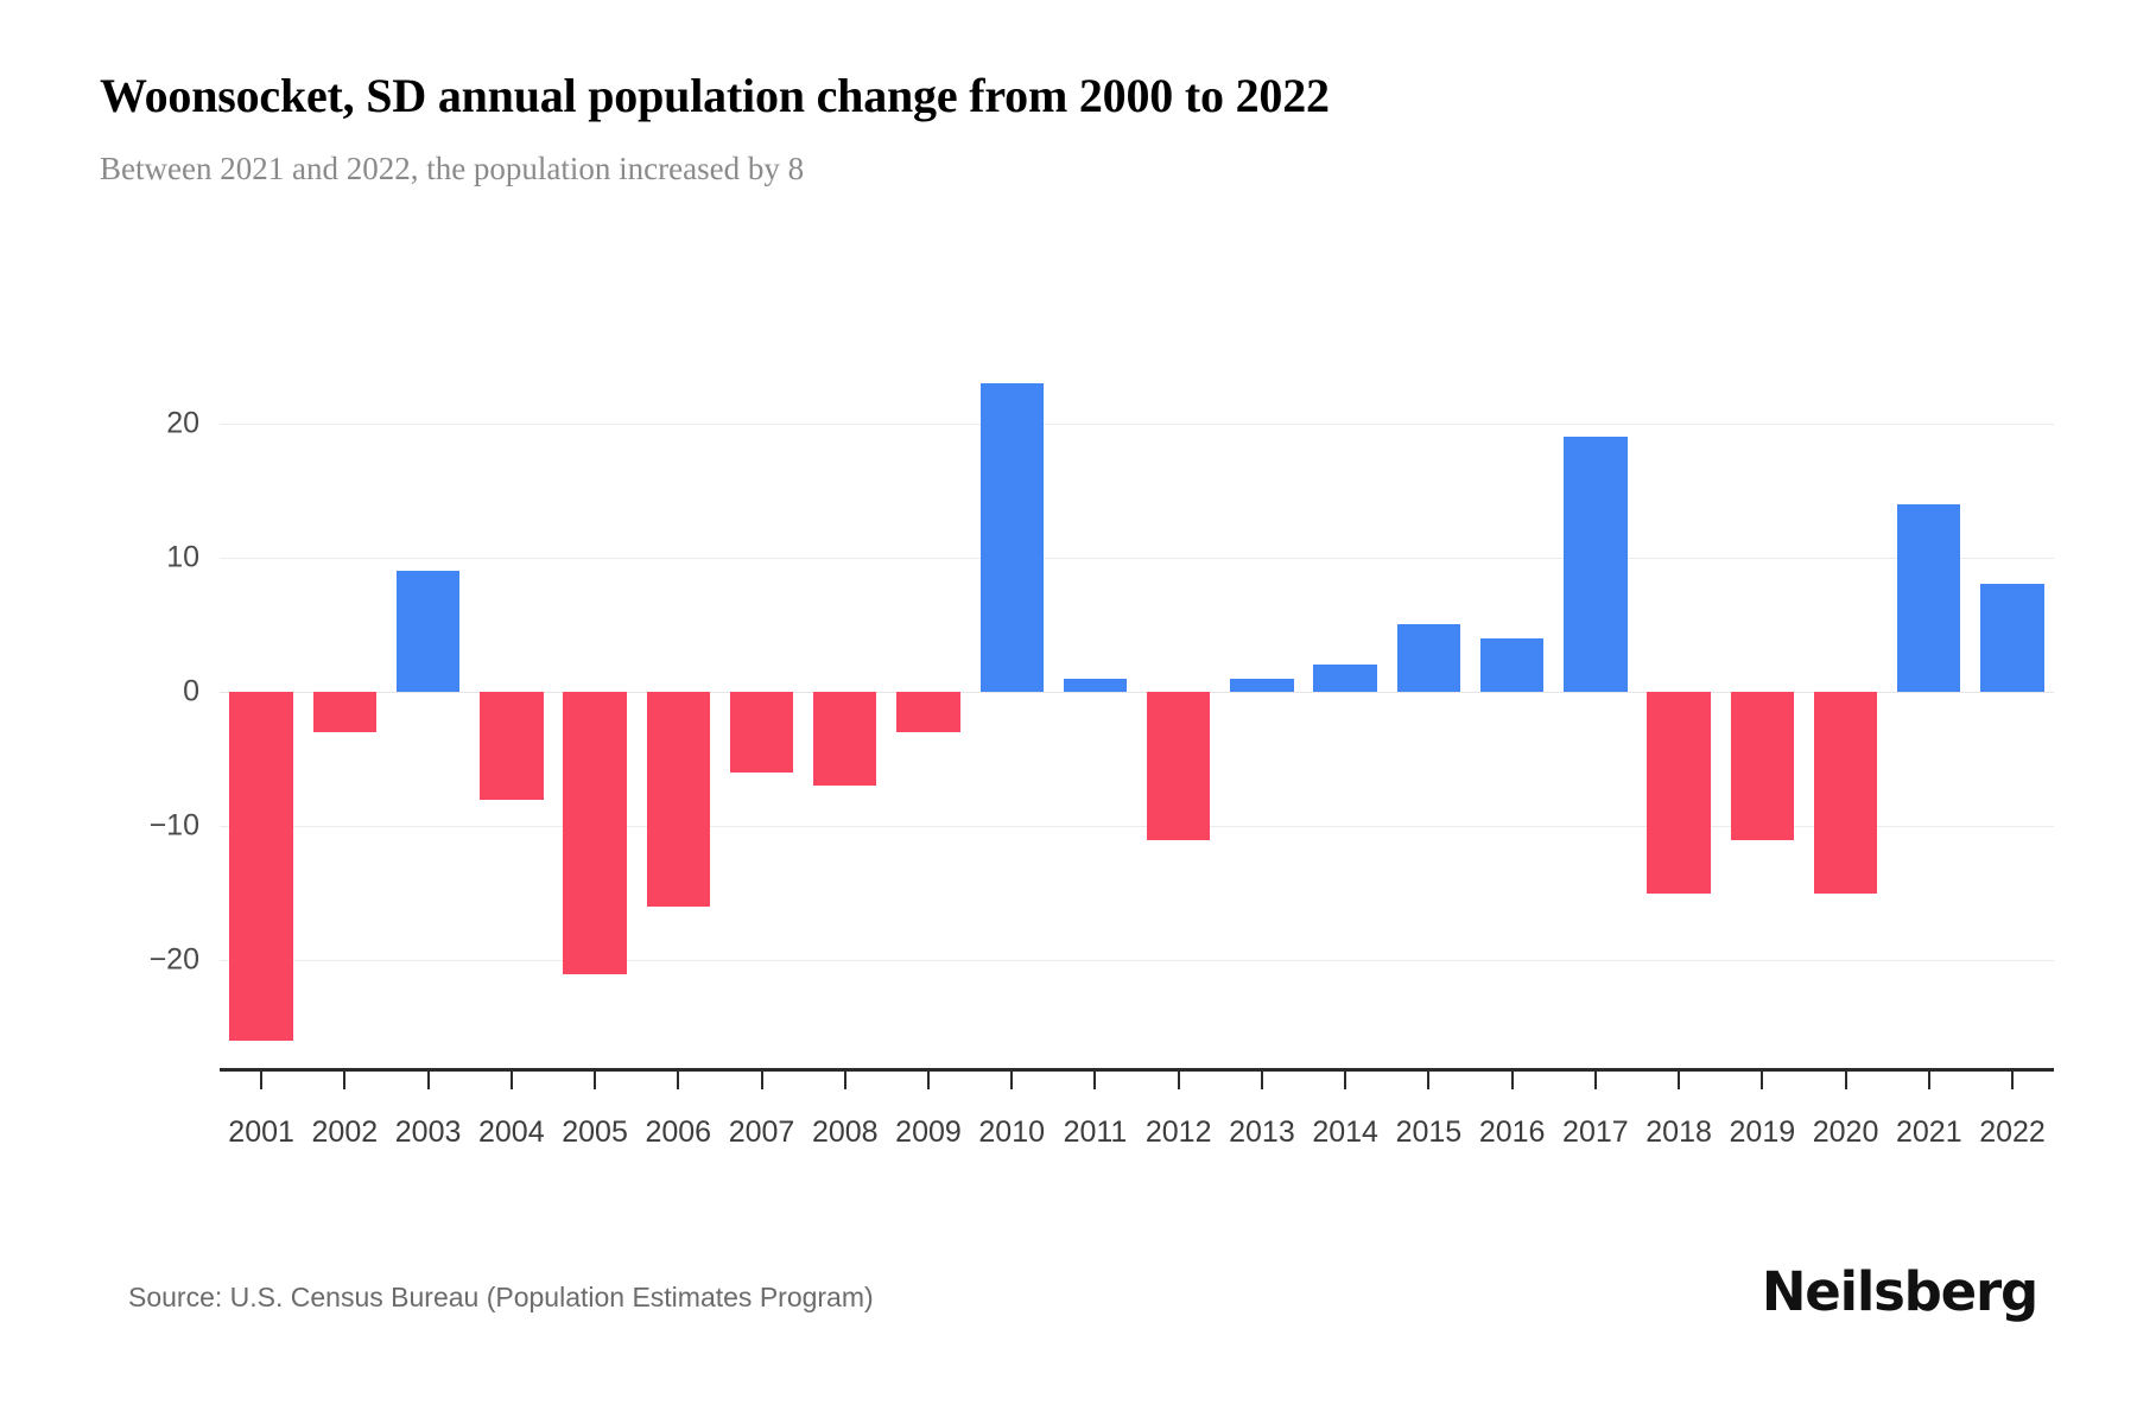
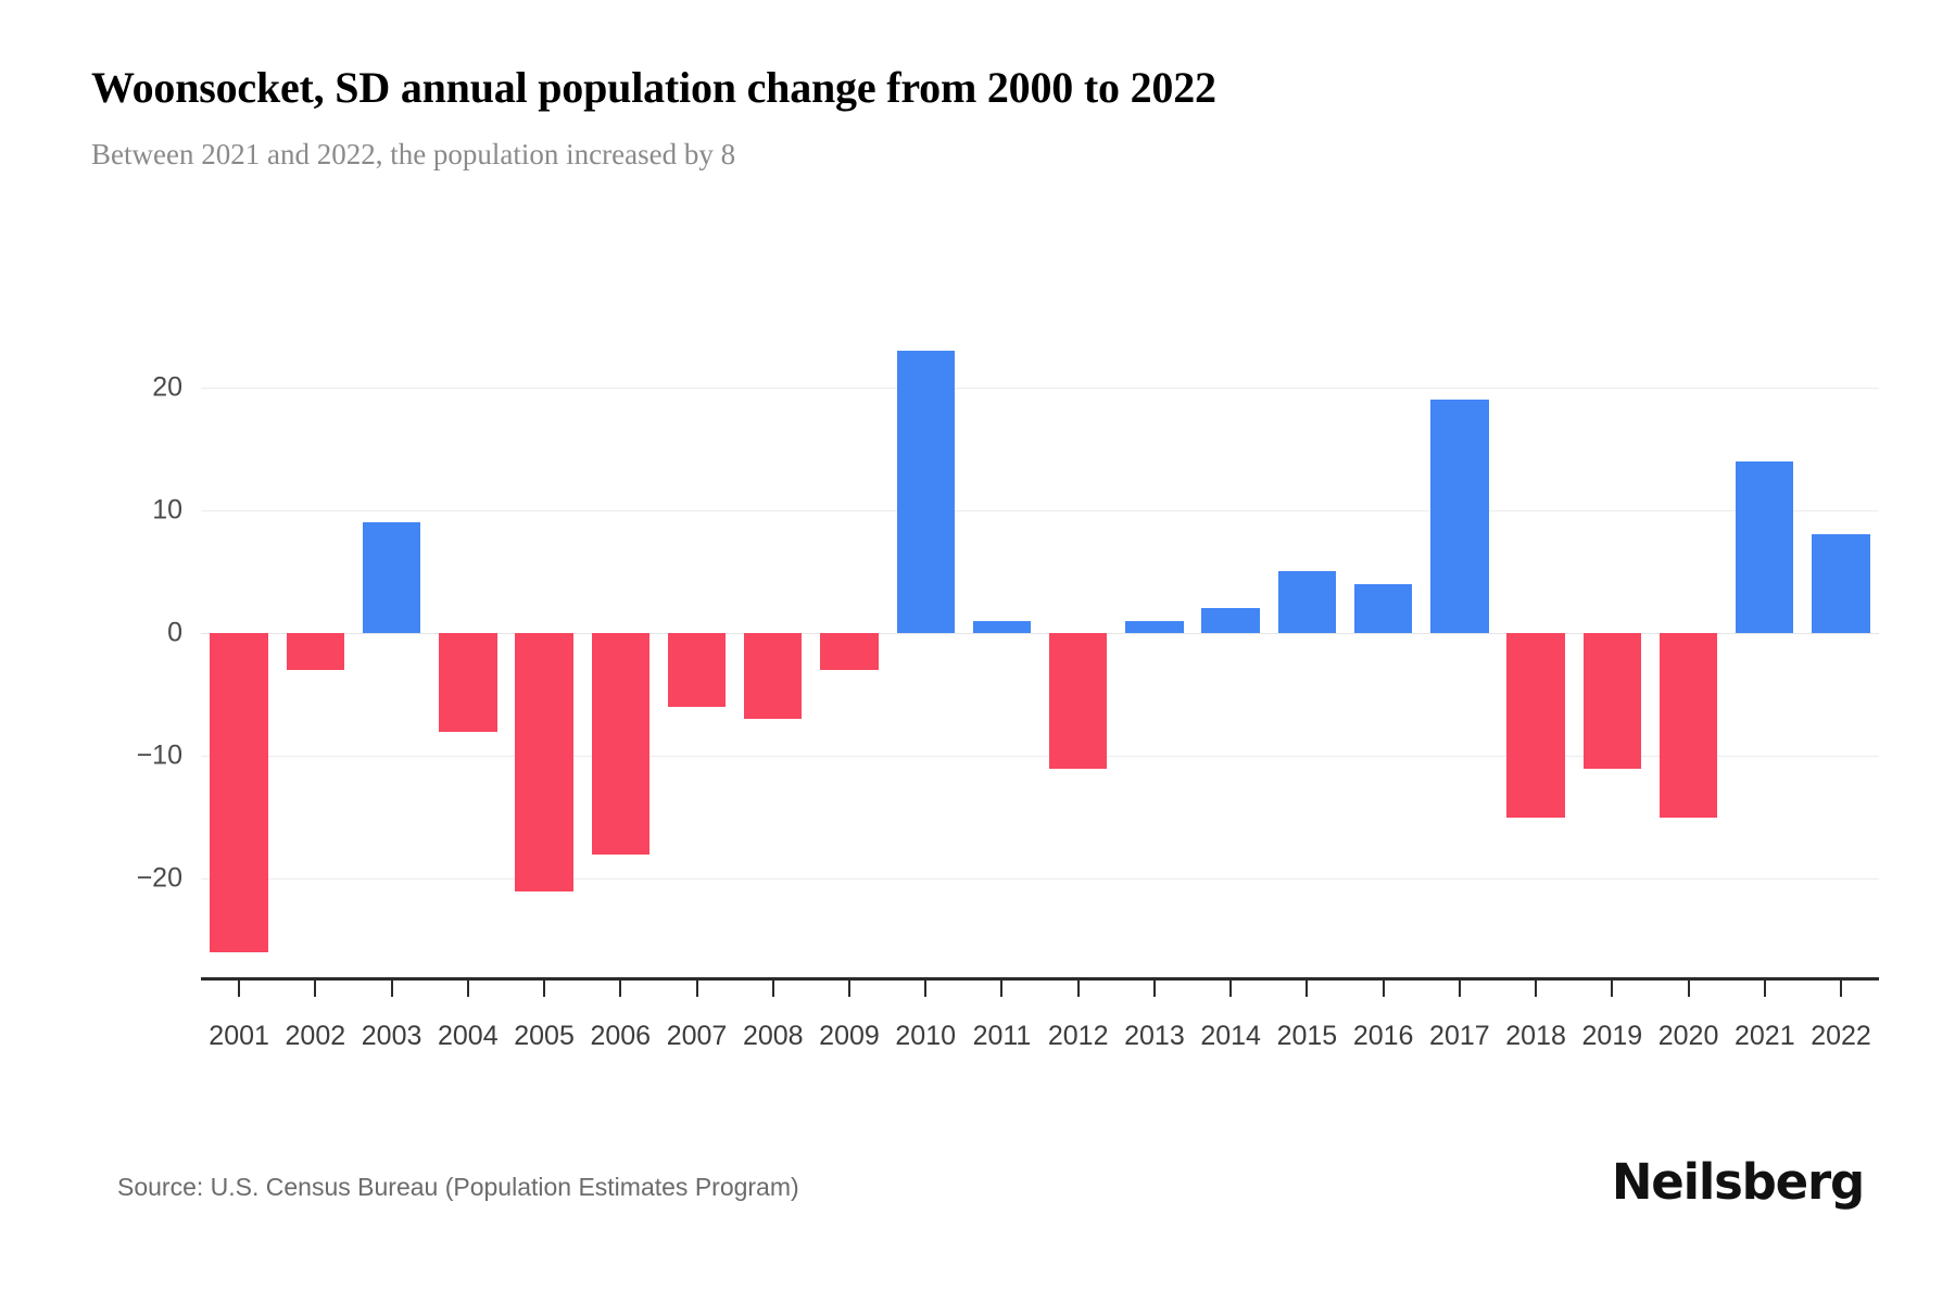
2006: -16 -> -18
